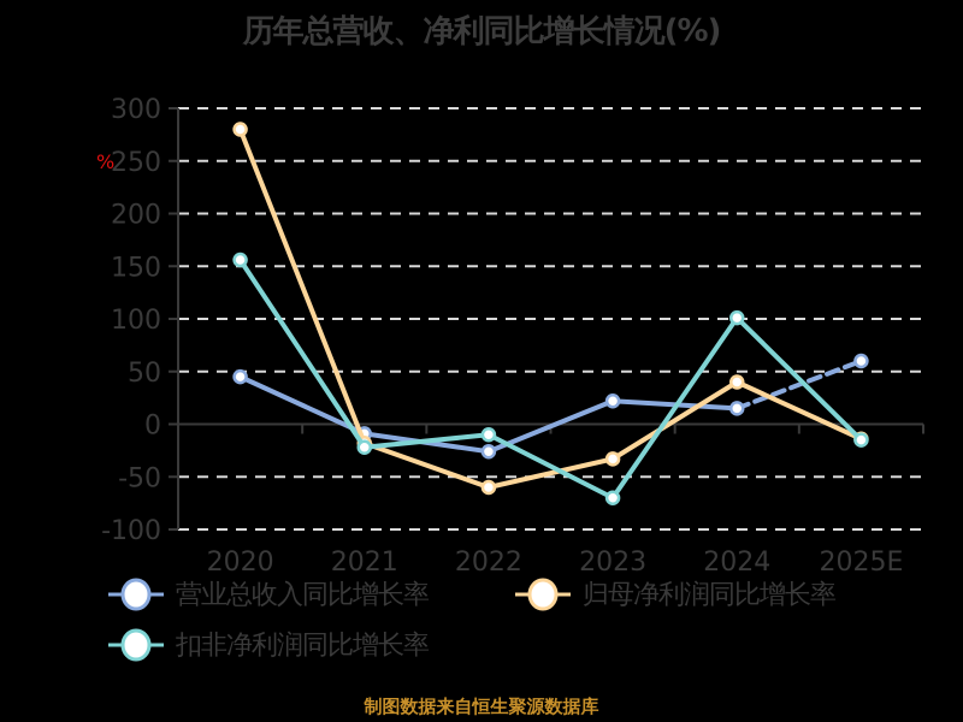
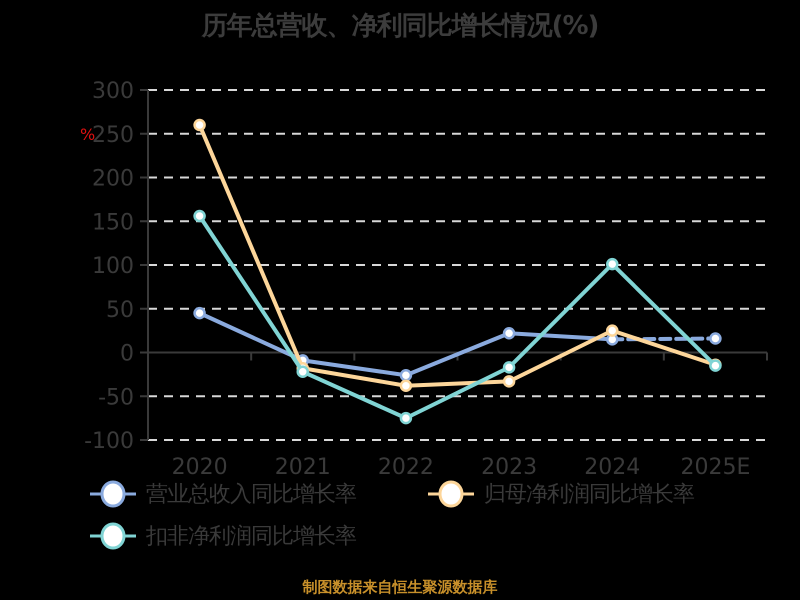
归母净利润同比增长率/2020: 280 -> 260
归母净利润同比增长率/2022: -60 -> -40
扣非净利润同比增长率/2022: -10 -> -80
扣非净利润同比增长率/2023: -70 -> -20
归母净利润同比增长率/2024: 40 -> 20
营业总收入同比增长率/2025E: 60 -> 20
